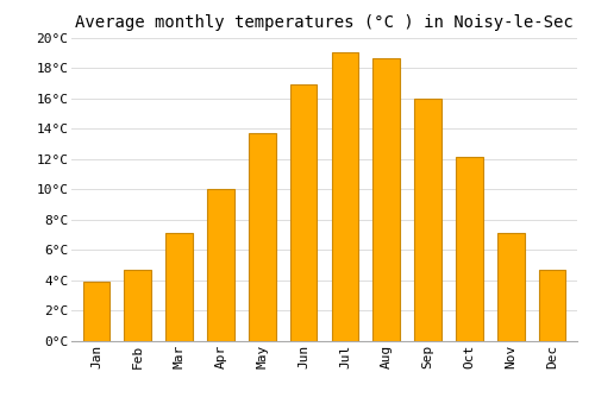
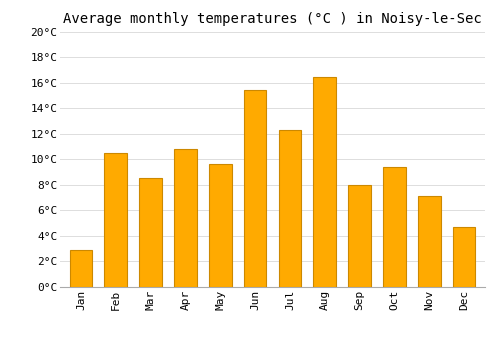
Jan: 3.9°C -> 2.9°C
Feb: 4.7°C -> 10.5°C
Mar: 7.1°C -> 8.5°C
Apr: 10.0°C -> 10.8°C
May: 13.7°C -> 9.6°C
Jun: 16.9°C -> 15.4°C
Jul: 19.0°C -> 12.3°C
Aug: 18.6°C -> 16.4°C
Sep: 16.0°C -> 8.0°C
Oct: 12.1°C -> 9.4°C
